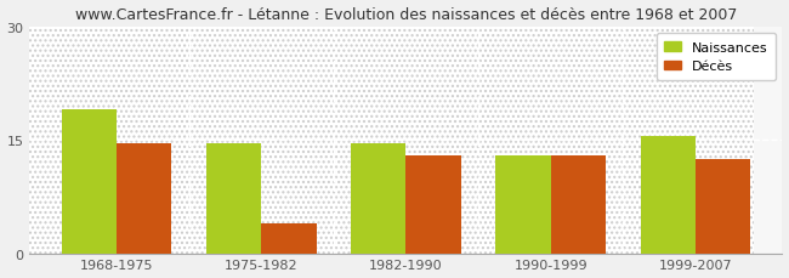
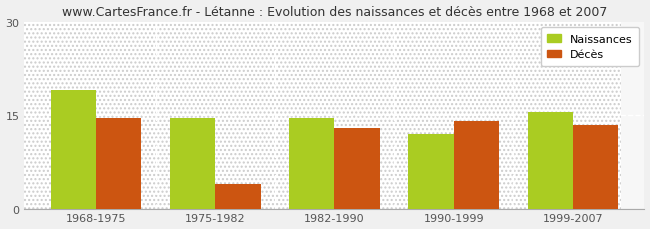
Naissances/1990-1999: 13.0 -> 12.0
Décès/1990-1999: 13.0 -> 14.0
Décès/1999-2007: 12.5 -> 13.4
